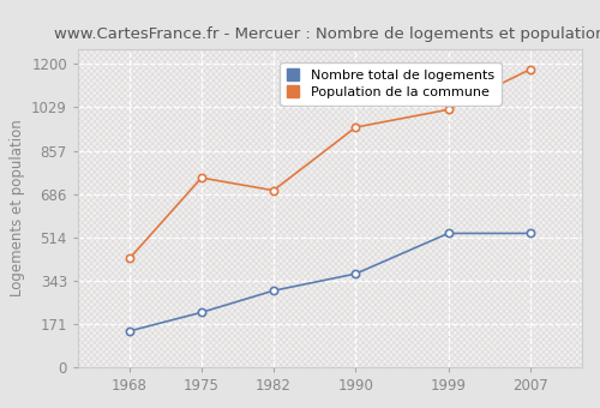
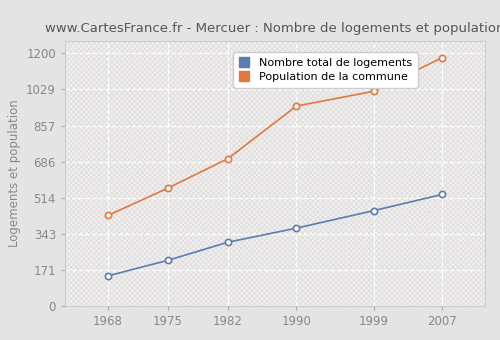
Population de la commune/1975: 750 -> 560
Nombre total de logements/1999: 530 -> 453
